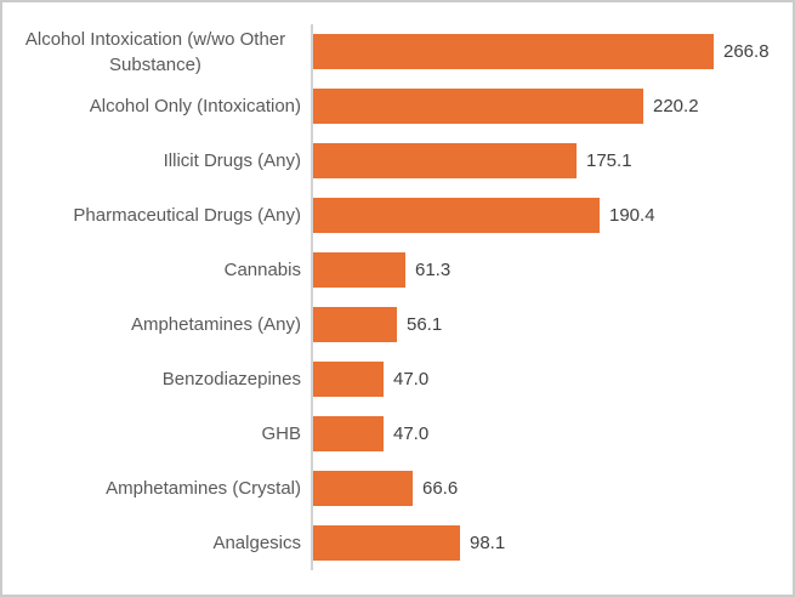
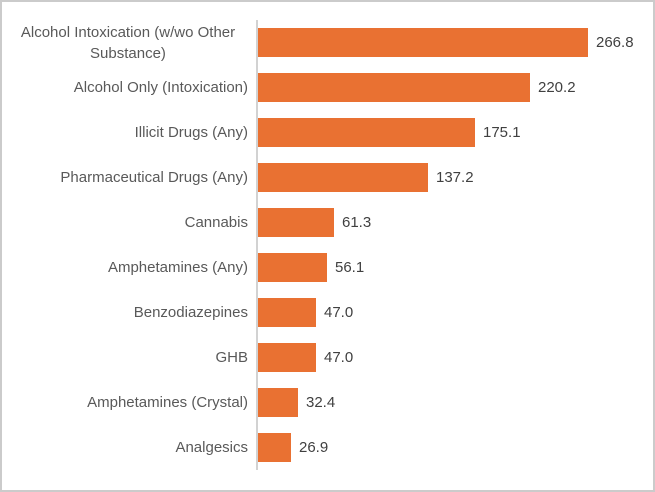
Pharmaceutical Drugs (Any): 190.4 -> 137.2
Amphetamines (Crystal): 66.6 -> 32.4
Analgesics: 98.1 -> 26.9
